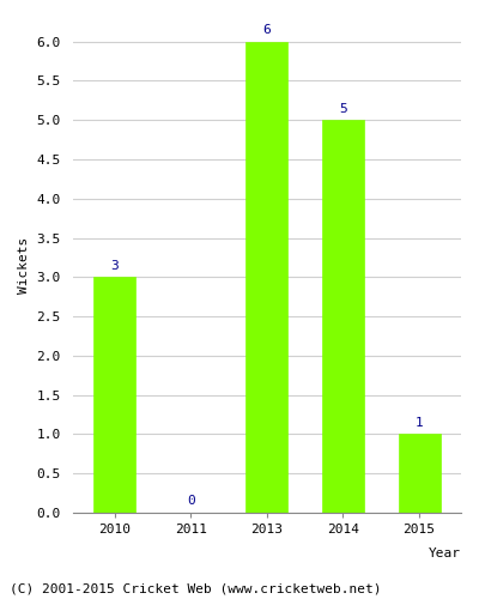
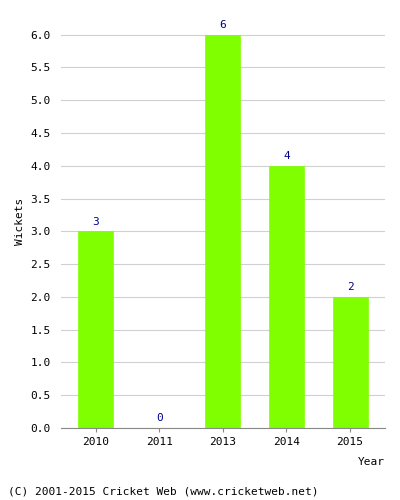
2014: 5 -> 4
2015: 1 -> 2
